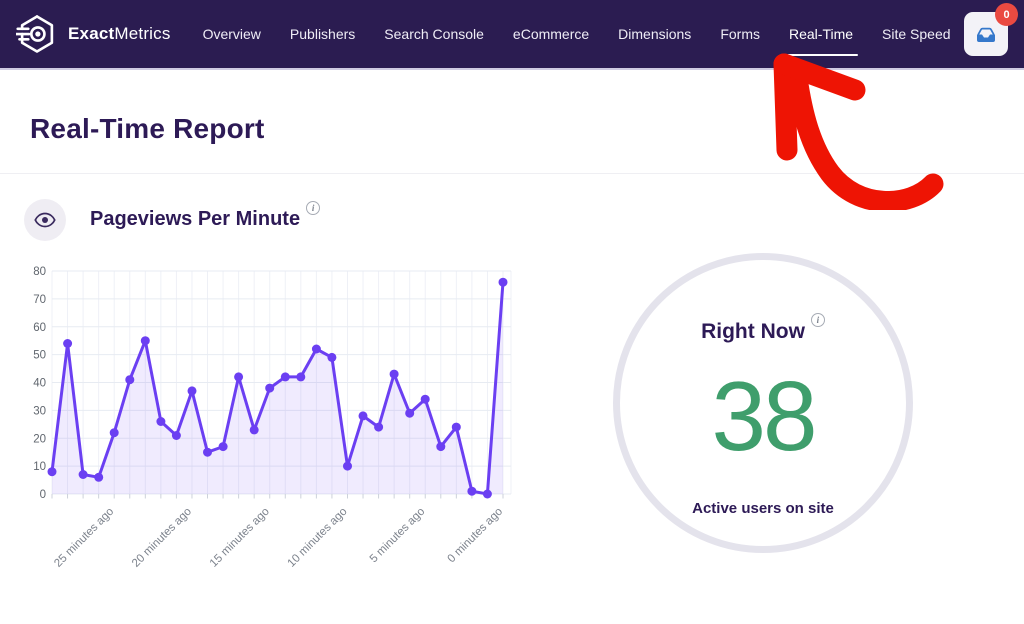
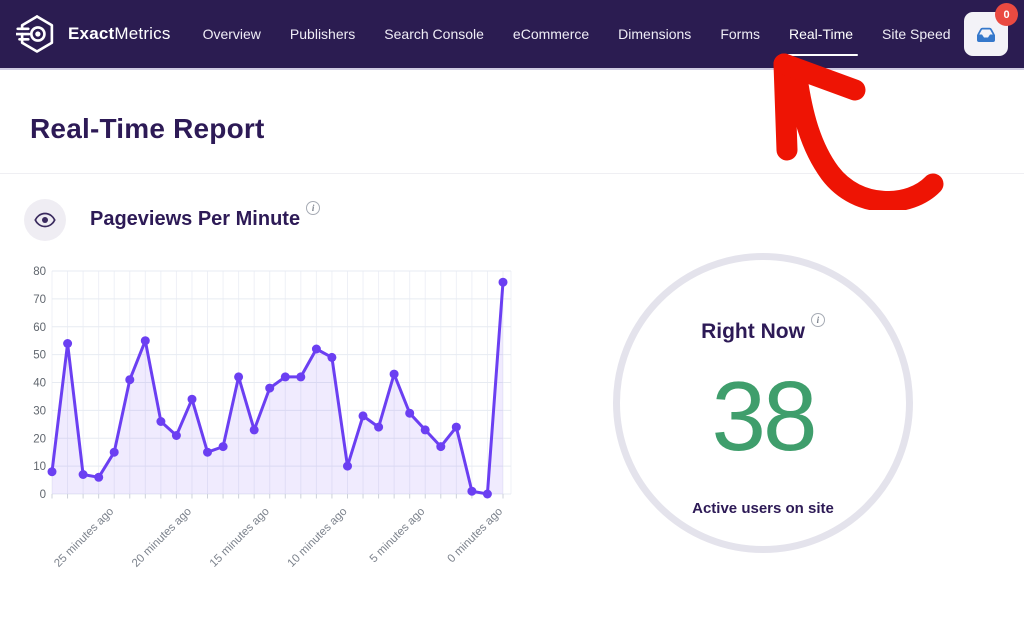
25 minutes ago: 22 -> 15
20 minutes ago: 37 -> 34
5 minutes ago: 34 -> 23
